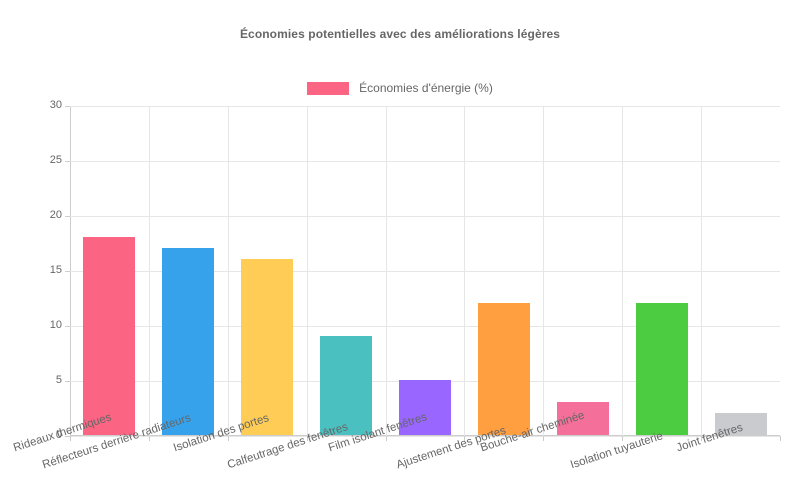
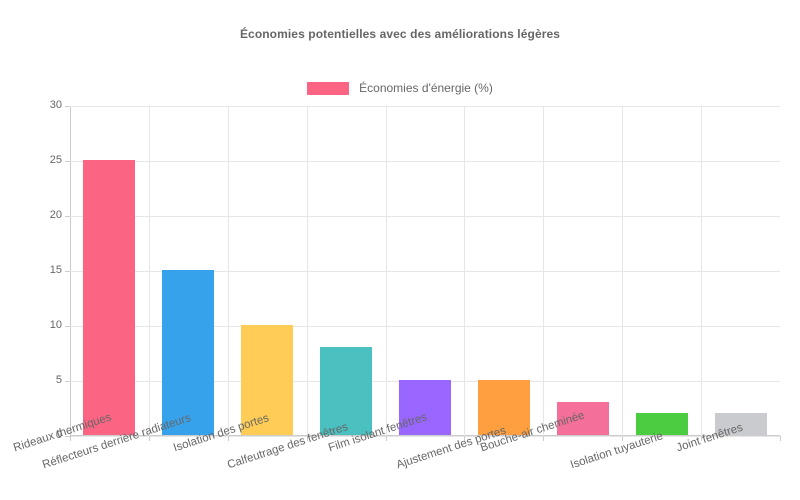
Rideaux thermiques: 18 -> 25
Réflecteurs derrière radiateurs: 17 -> 15
Isolation des portes: 16 -> 10
Calfeutrage des fenêtres: 9 -> 8
Ajustement des portes: 12 -> 5
Isolation tuyauterie: 12 -> 2
